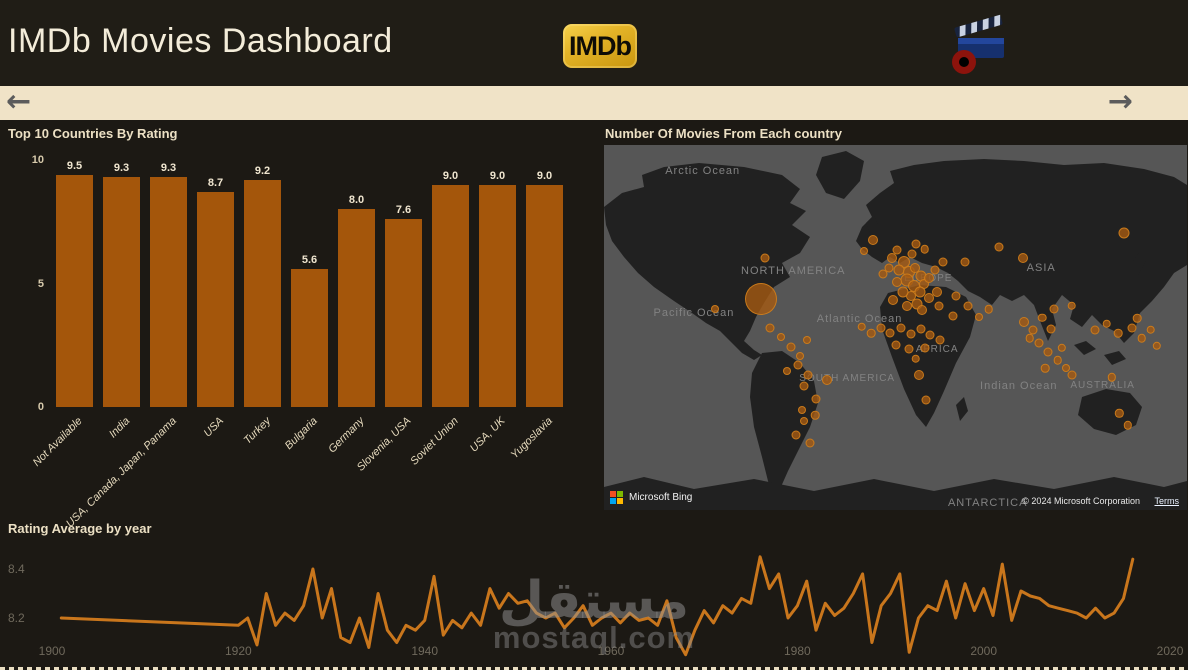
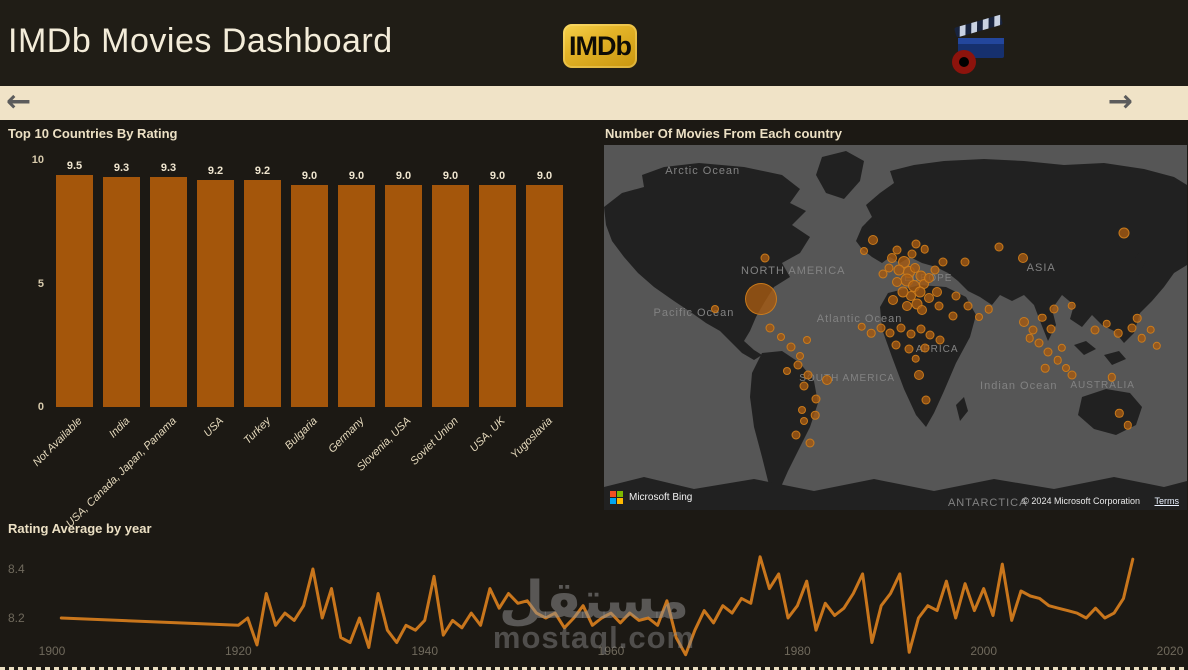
Top 10 Countries By Rating/USA: 8.7 -> 9.2
Top 10 Countries By Rating/Bulgaria: 5.6 -> 9.0
Top 10 Countries By Rating/Germany: 8.0 -> 9.0
Top 10 Countries By Rating/Slovenia, USA: 7.6 -> 9.0
